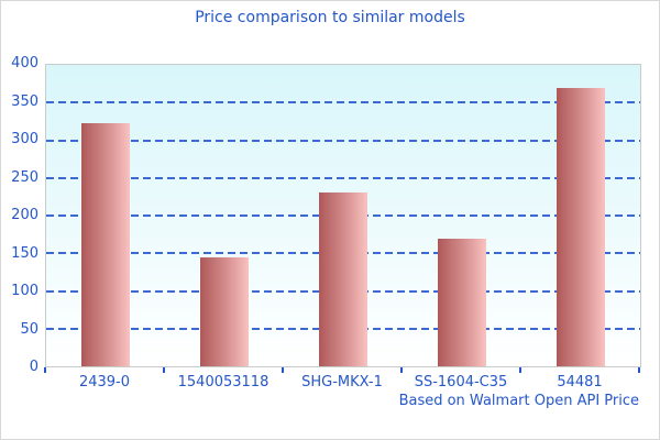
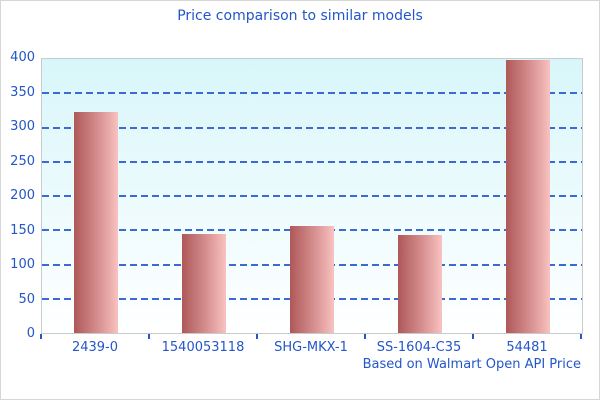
SHG-MKX-1: 230 -> 160
SS-1604-C35: 170 -> 140
54481: 370 -> 400
